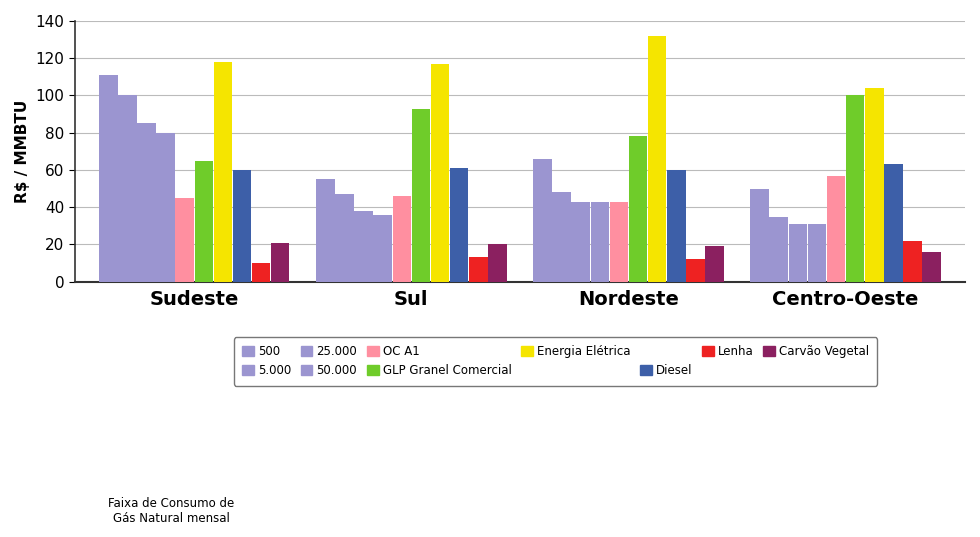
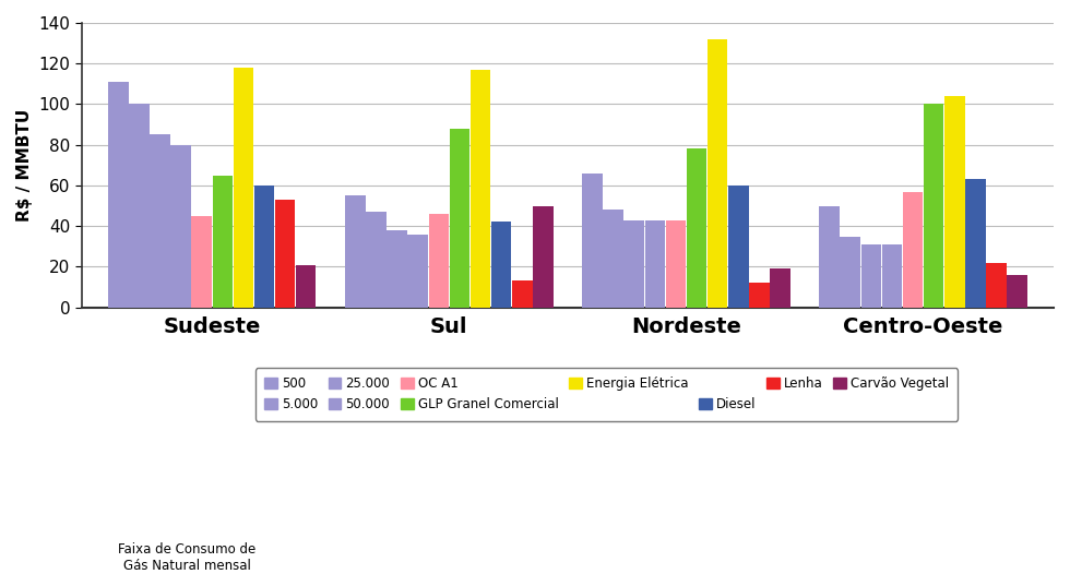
Lenha/Sudeste: 10 -> 53
GLP Granel Comercial/Sul: 93 -> 88
Diesel/Sul: 61 -> 42
Carvão Vegetal/Sul: 20 -> 50
